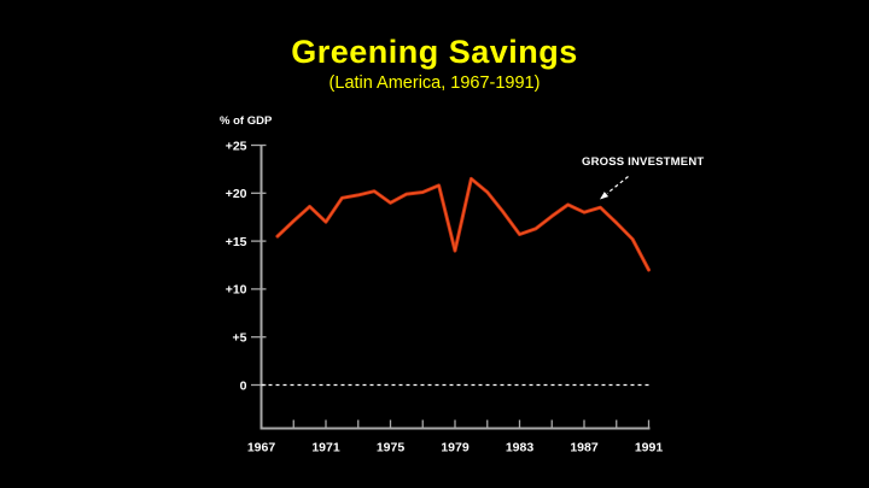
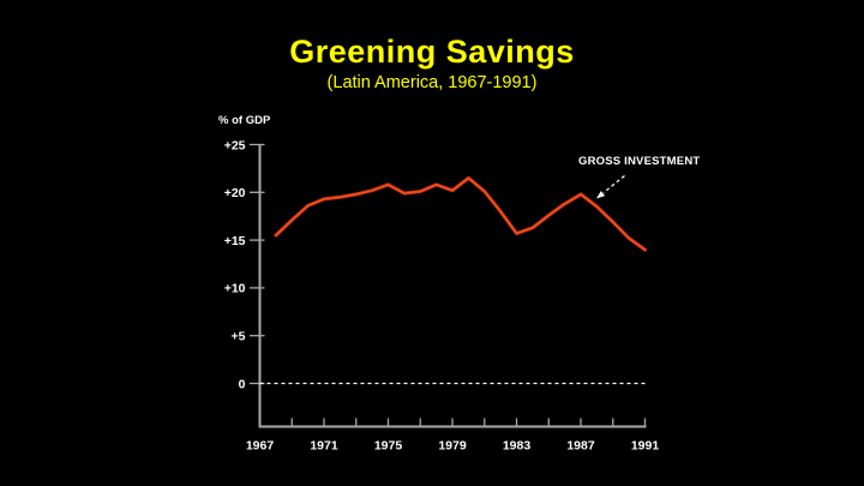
1971: 17 -> 19
1975: 19 -> 21
1979: 14 -> 20
1987: 18 -> 20
1991: 12 -> 14
